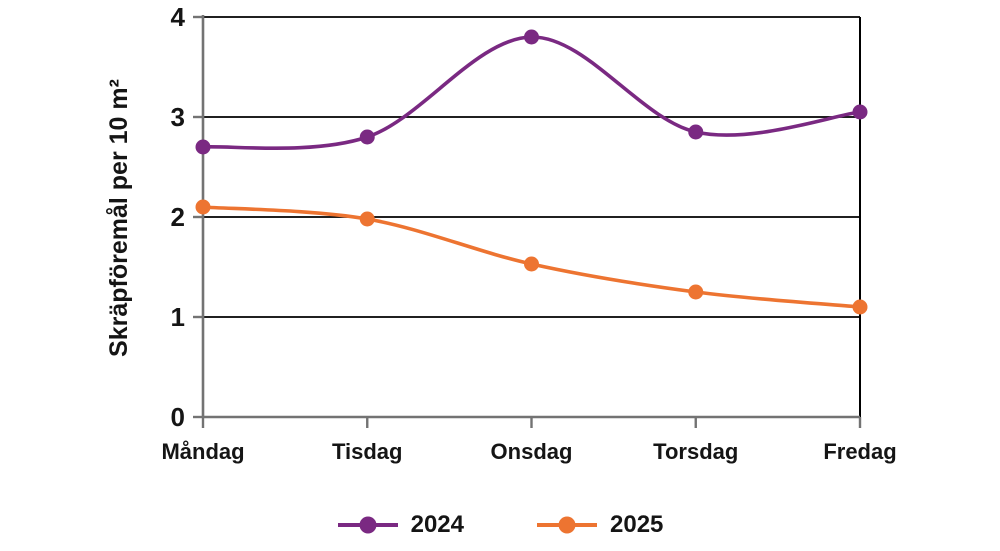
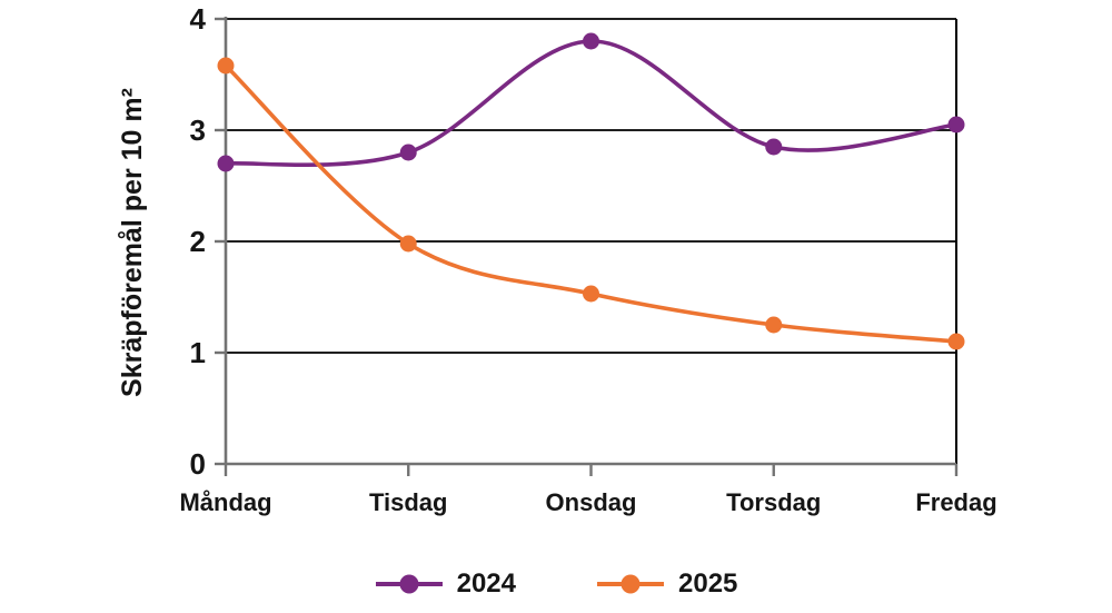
2025/Måndag: 2.10 -> 3.58
